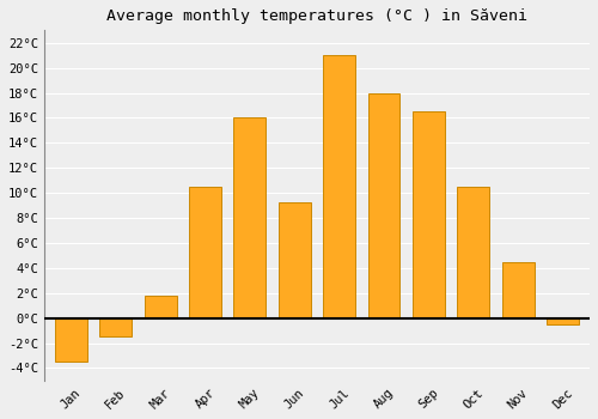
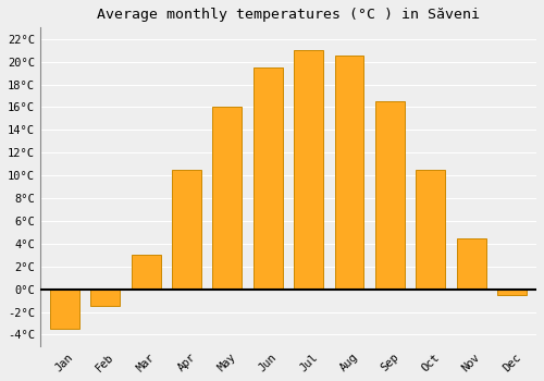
Mar: 1.8°C -> 3.0°C
Jun: 9.2°C -> 19.5°C
Aug: 18.0°C -> 20.5°C
